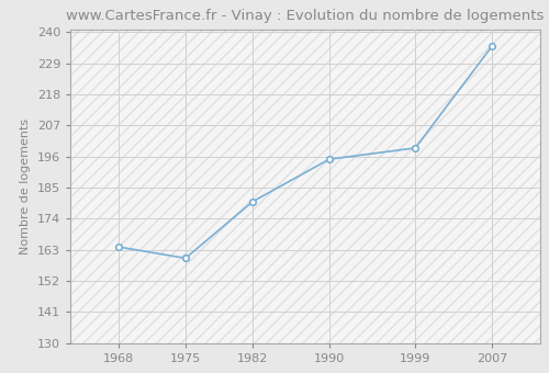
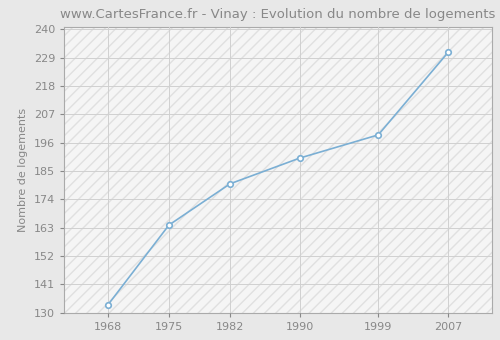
1968: 164 -> 133
1975: 160 -> 164
1990: 195 -> 190
2007: 235 -> 231
